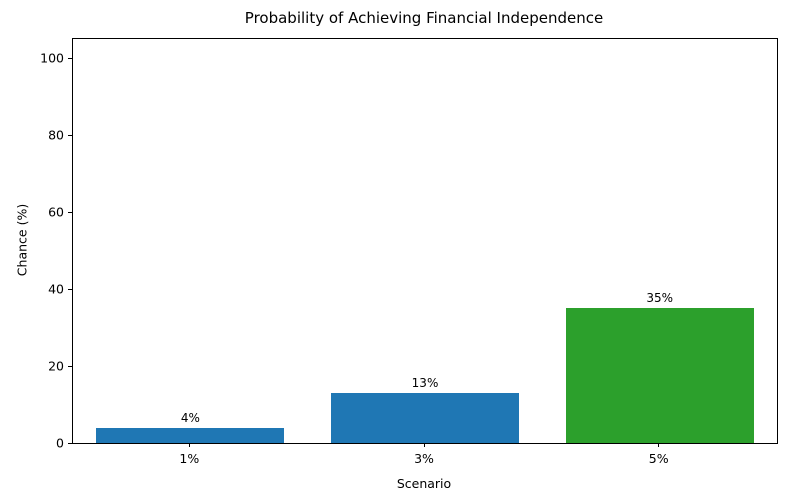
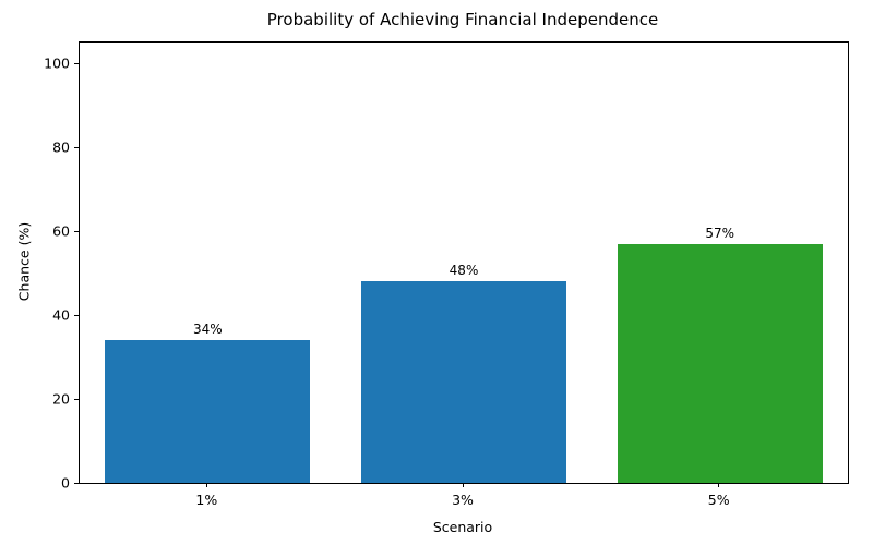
1%: 4% -> 34%
3%: 13% -> 48%
5%: 35% -> 57%
